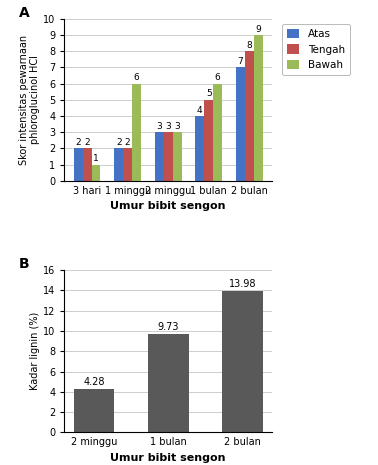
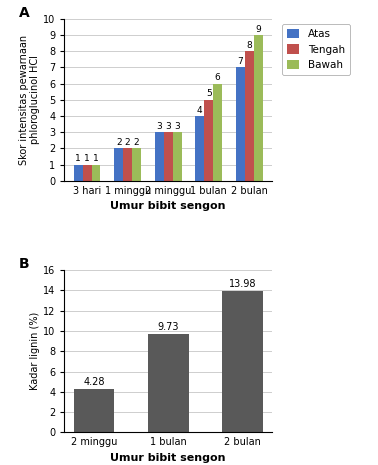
Atas/3 hari: 2 -> 1
Tengah/3 hari: 2 -> 1
Bawah/1 minggu: 6 -> 2
